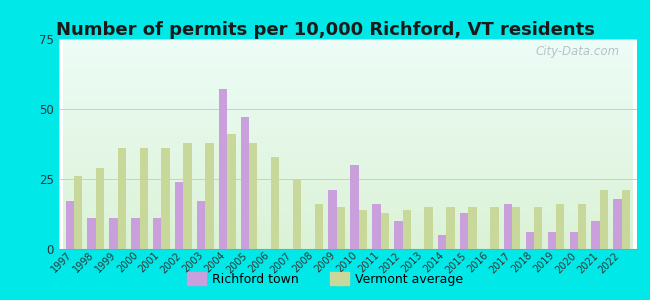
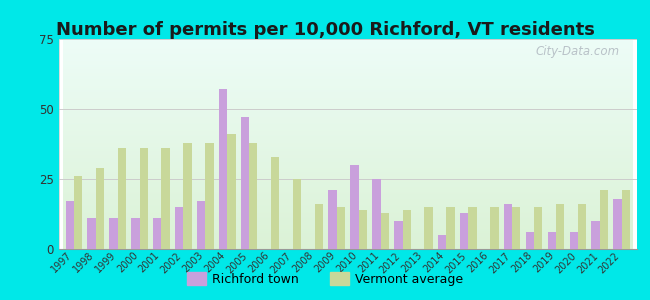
Richford town/2002: 24 -> 15
Richford town/2011: 16 -> 25
